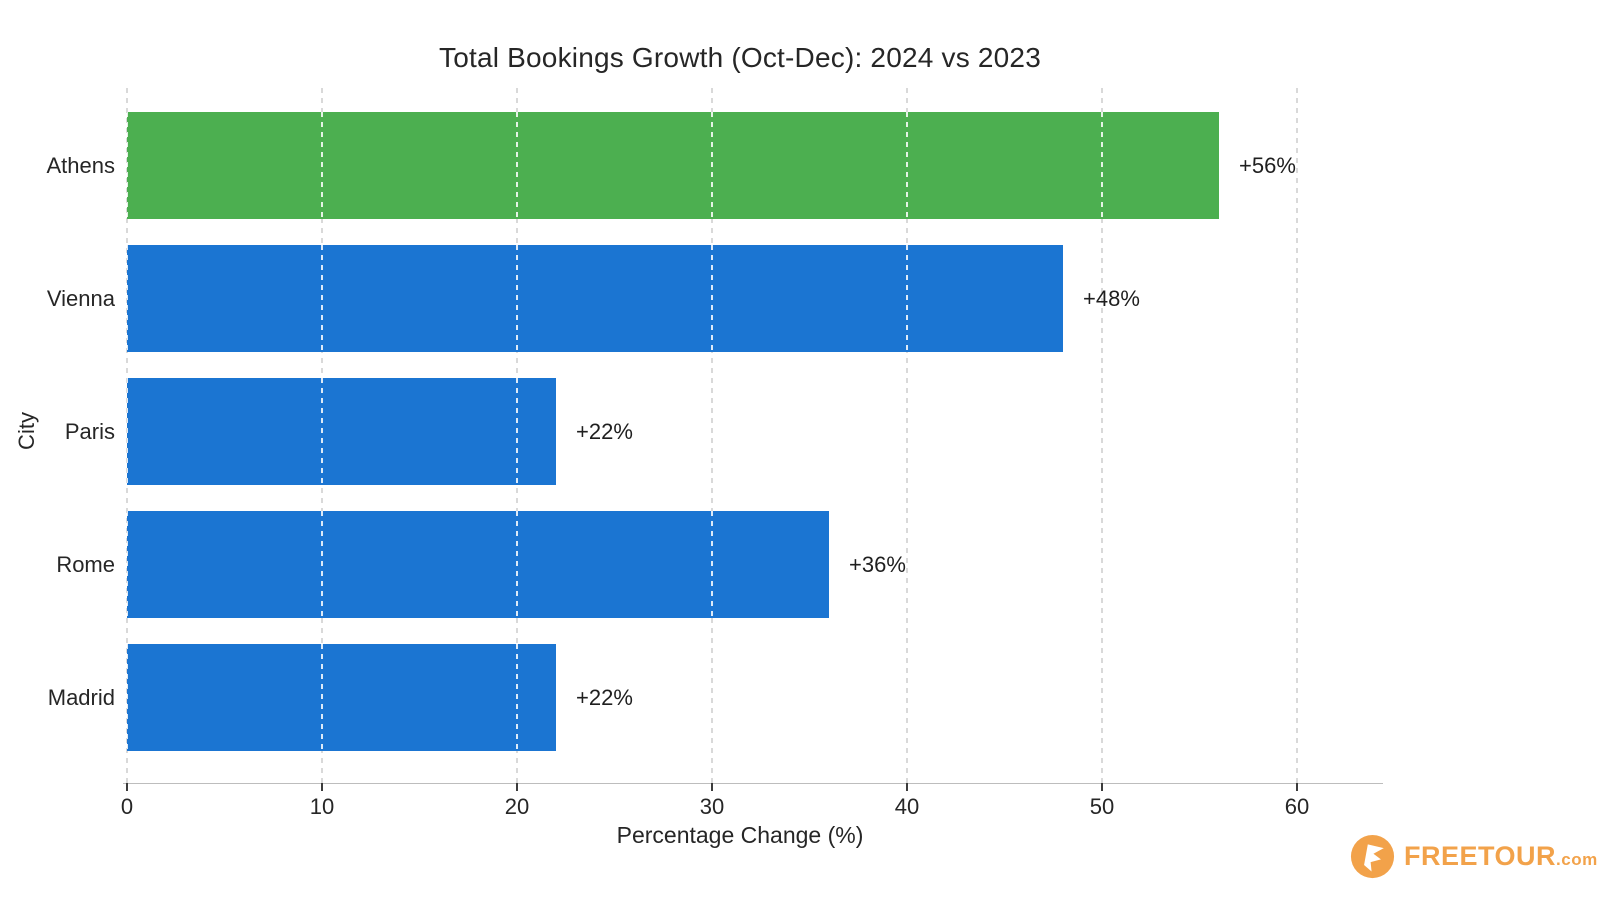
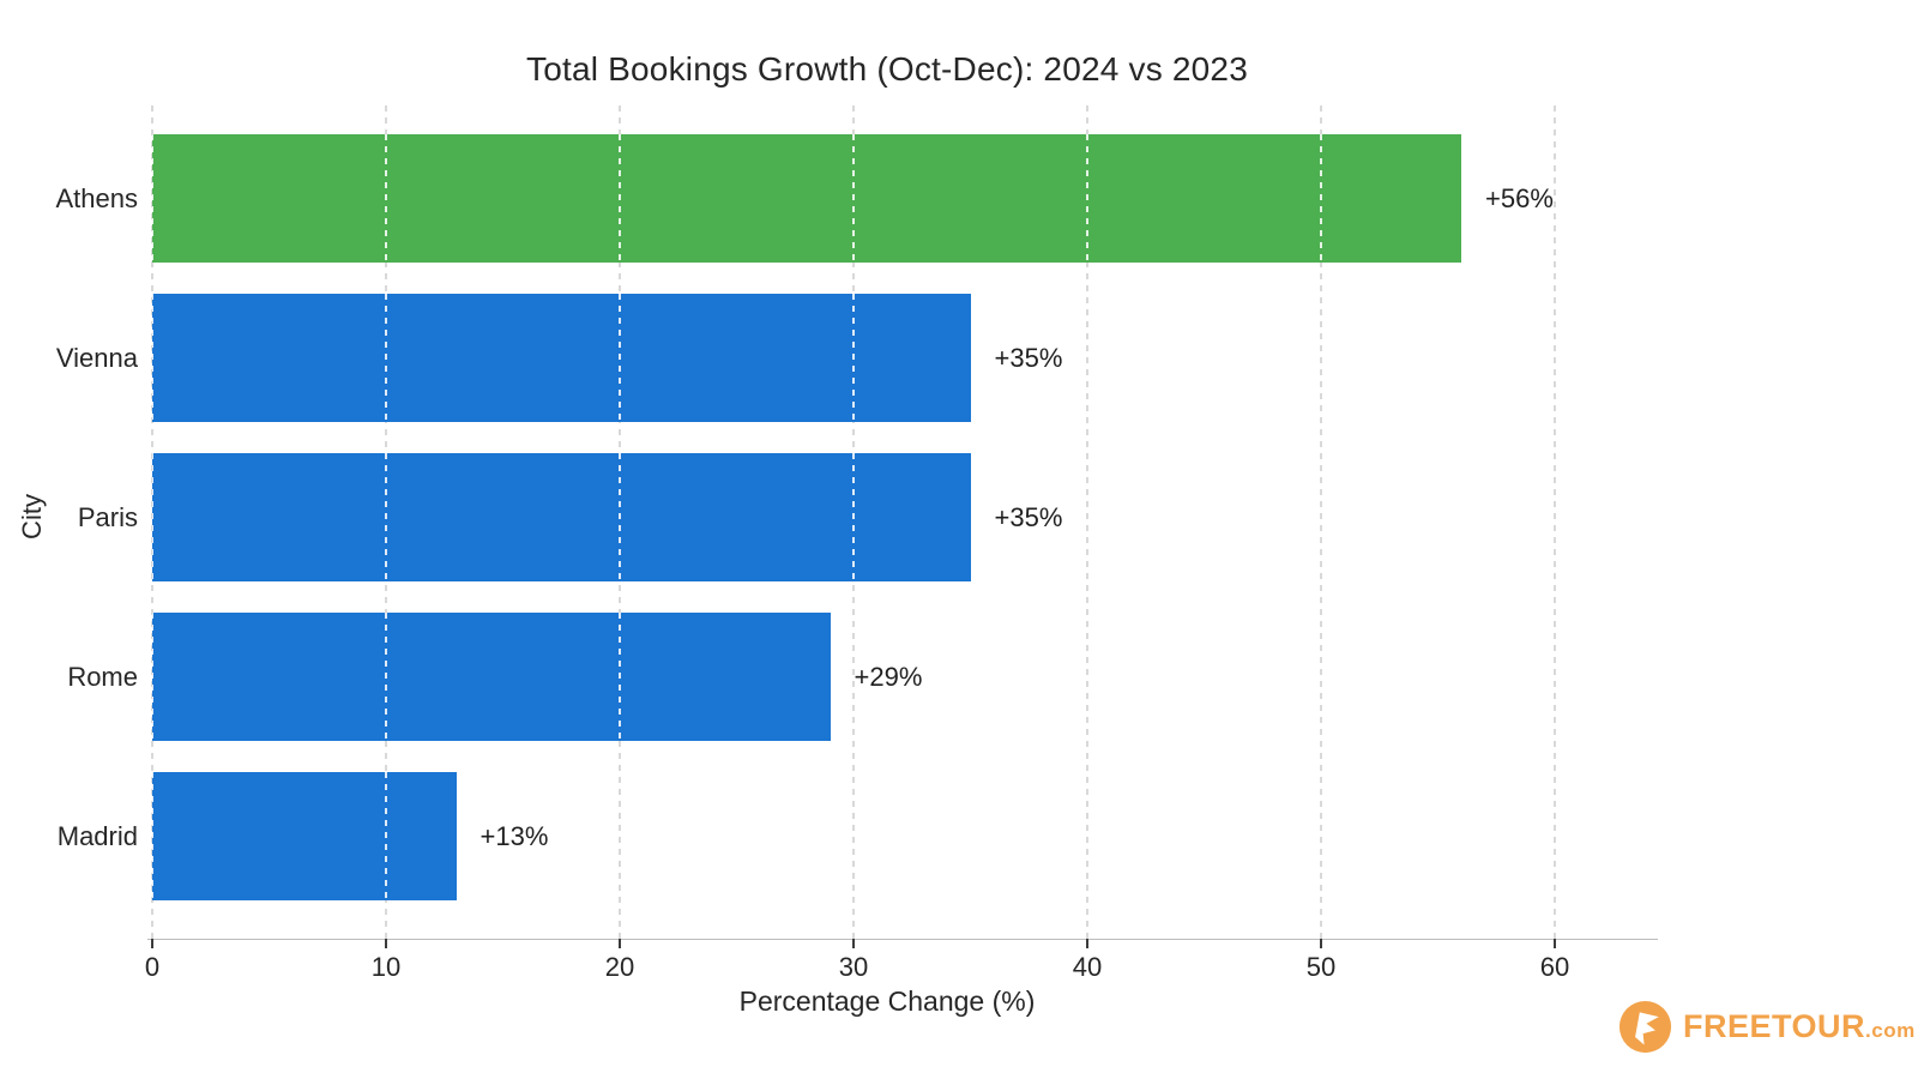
Vienna: +48% -> +35%
Paris: +22% -> +35%
Rome: +36% -> +29%
Madrid: +22% -> +13%
